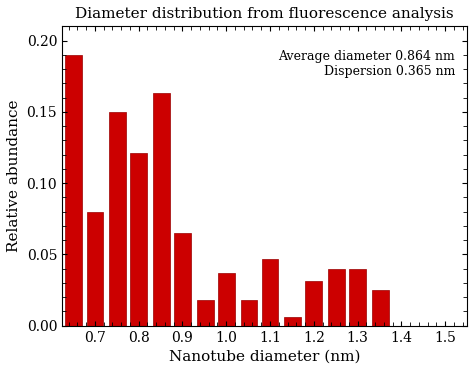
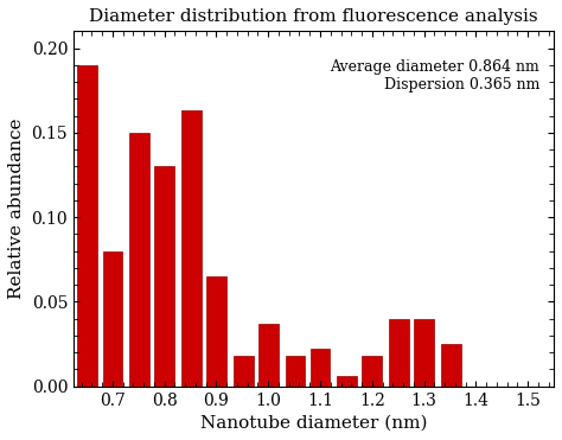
0.8: 0.121 -> 0.130
1.1: 0.047 -> 0.022
1.2: 0.031 -> 0.018
